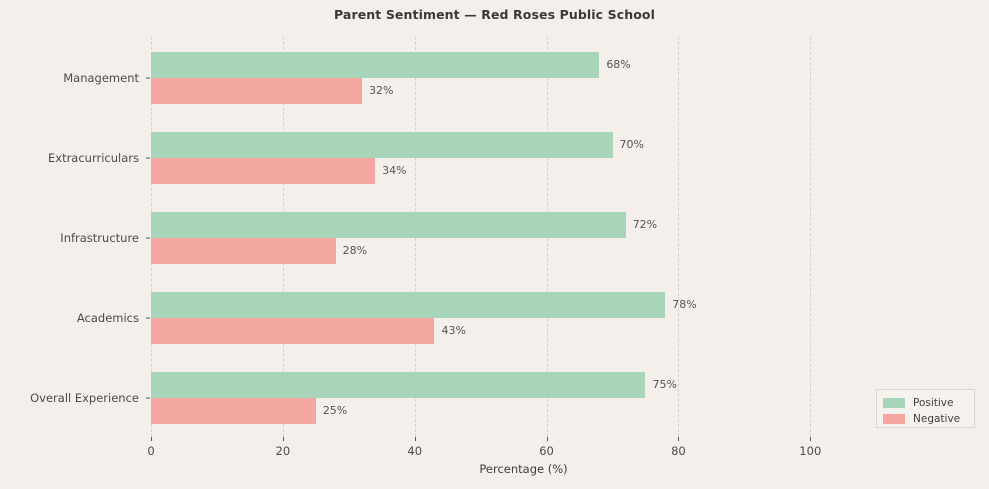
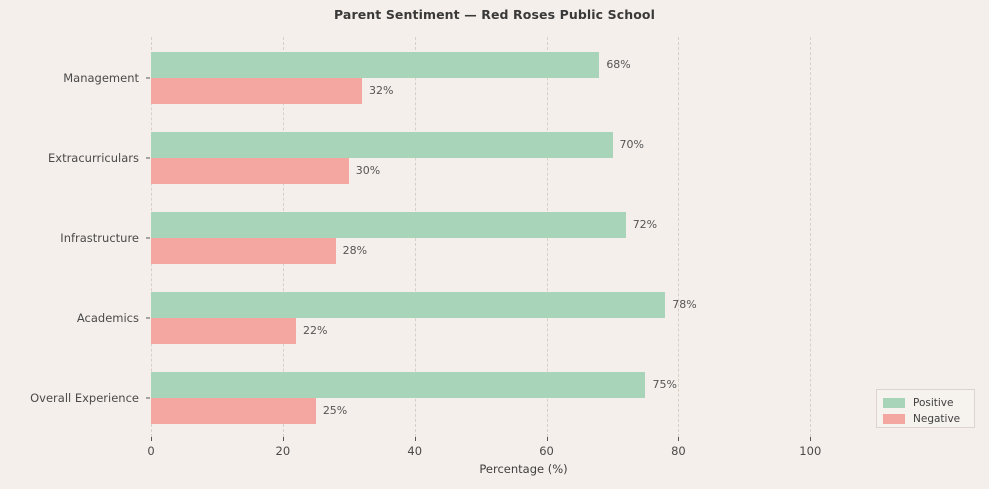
Negative/Extracurriculars: 34% -> 30%
Negative/Academics: 43% -> 22%
